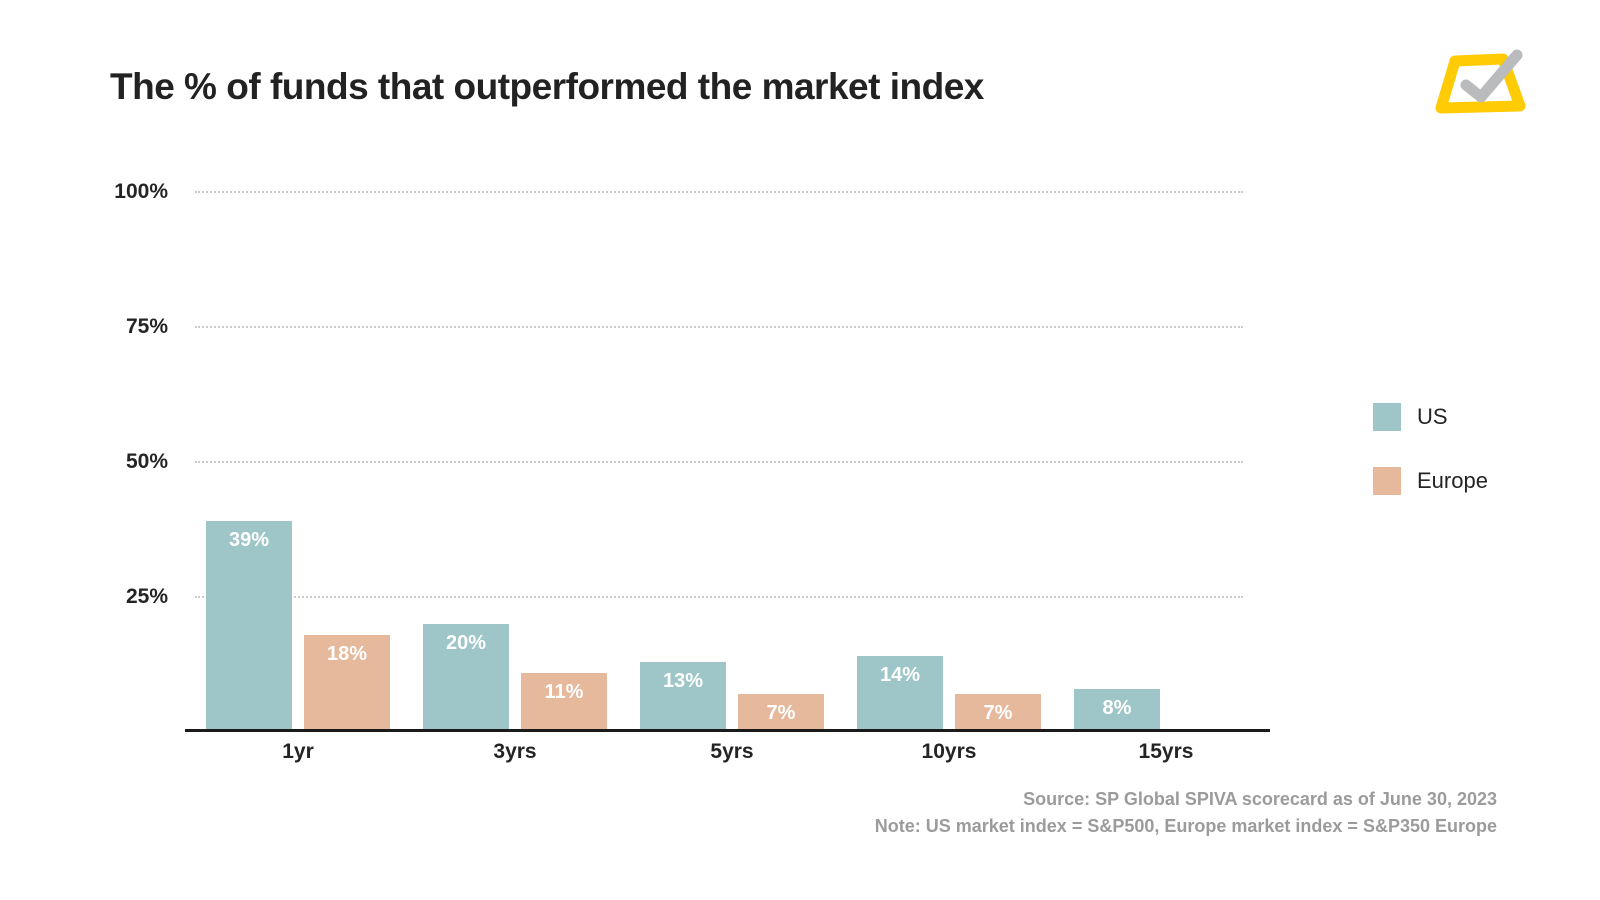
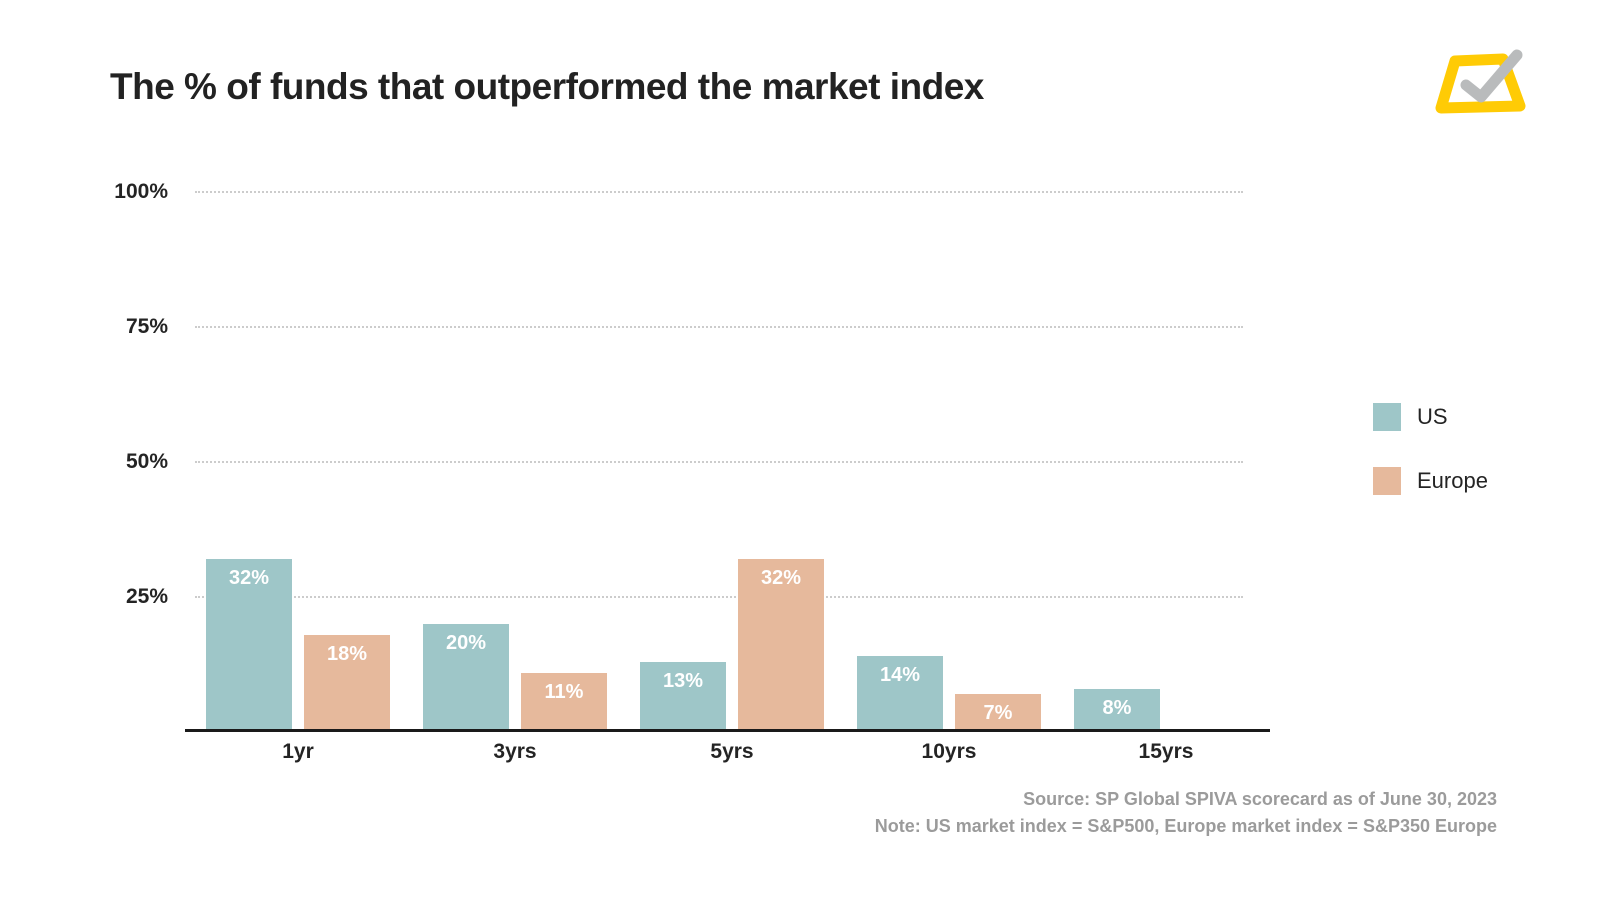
US/1yr: 39% -> 32%
Europe/5yrs: 7% -> 32%
